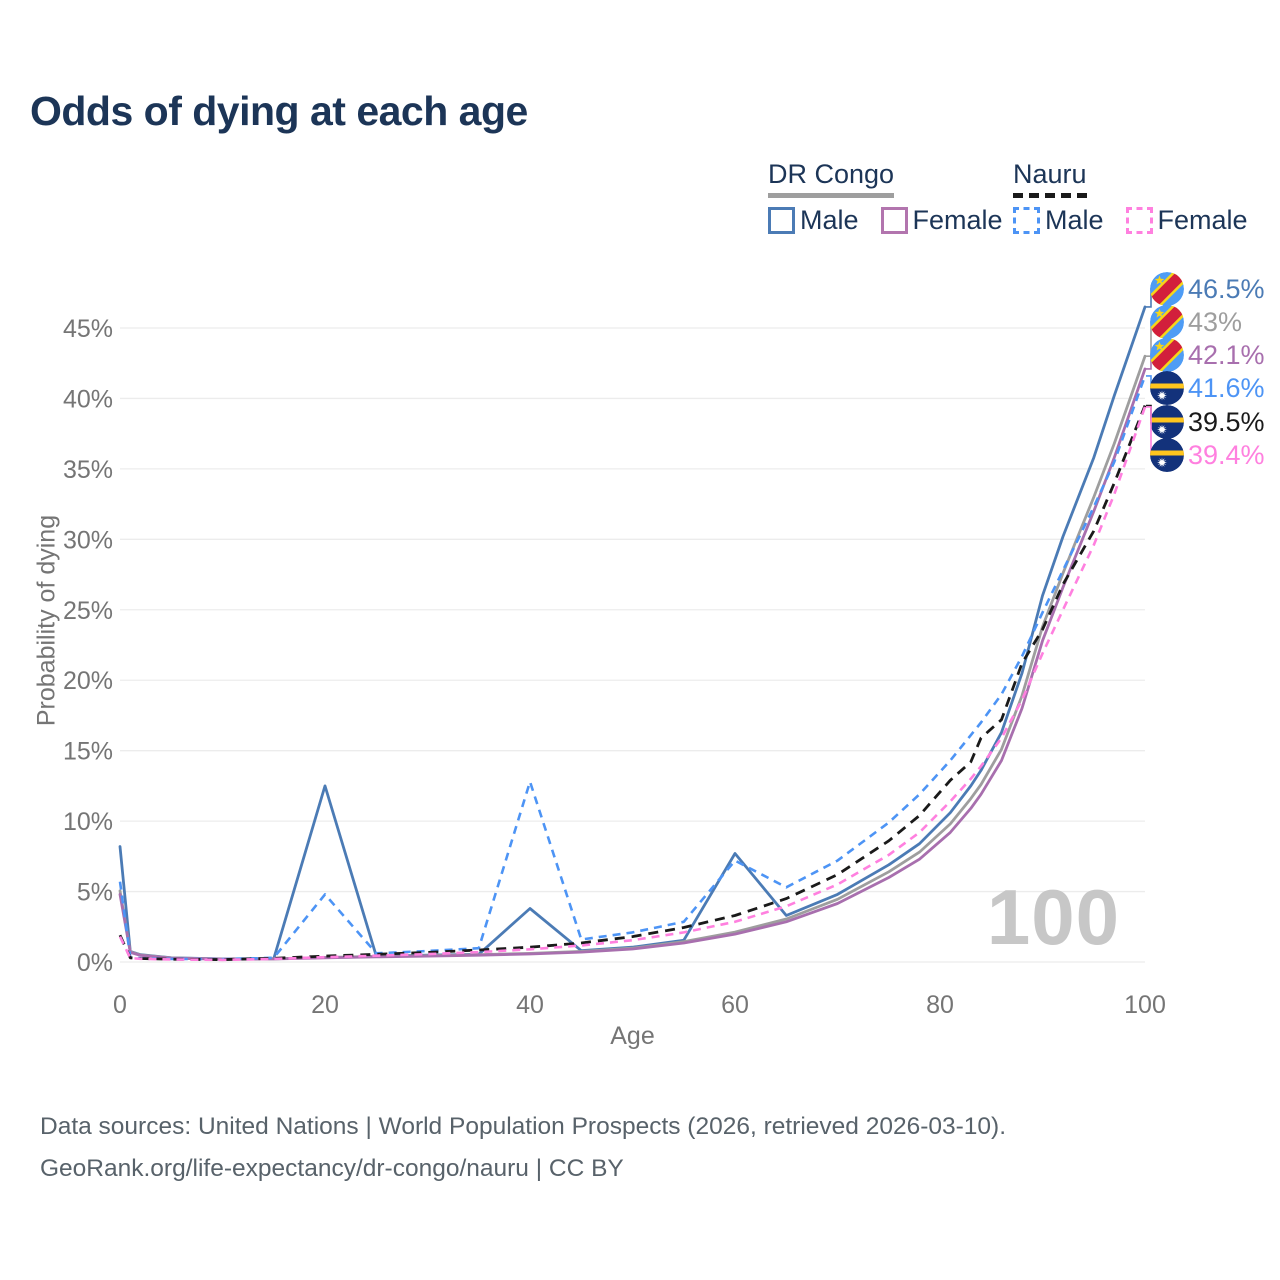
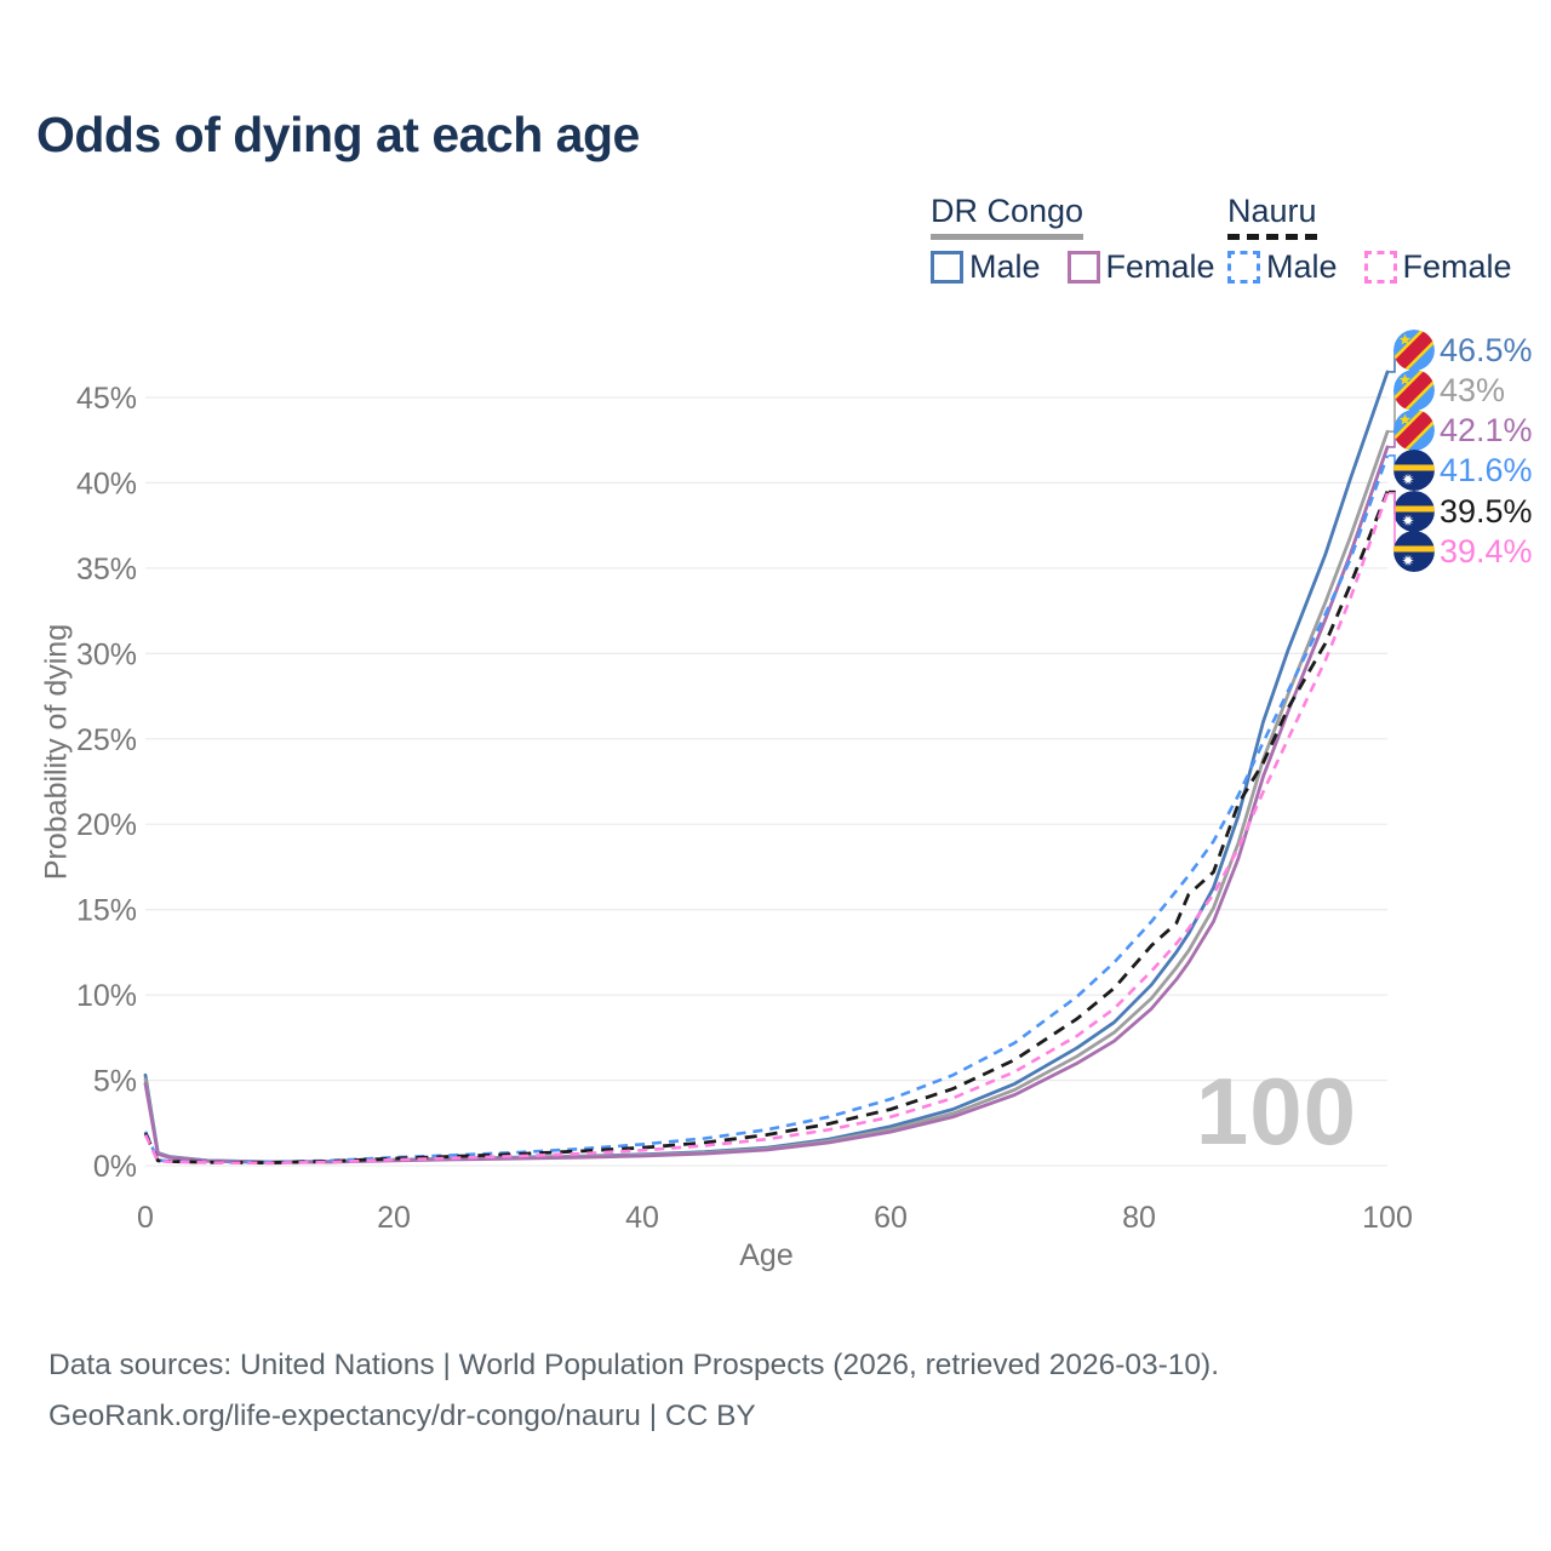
DR Congo Male/0: 8.2% -> 5.3%
Nauru Male/0: 5.7% -> 2.0%
DR Congo Male/20: 12.5% -> 0.3%
Nauru Male/20: 4.8% -> 0.5%
DR Congo Male/40: 3.8% -> 0.7%
Nauru Male/40: 12.8% -> 1.2%
DR Congo Male/60: 7.7% -> 2.3%
Nauru Male/60: 7.2% -> 3.9%
